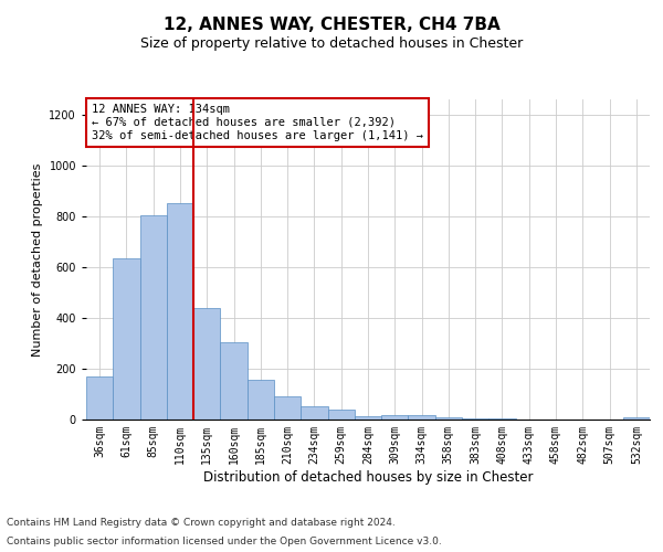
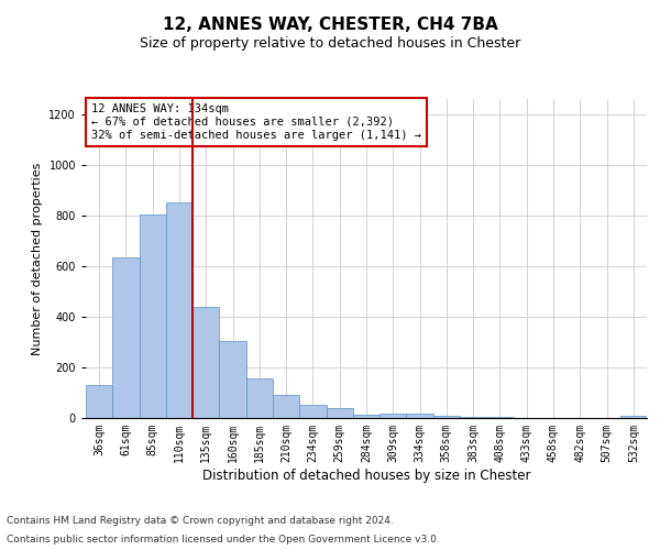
36sqm: 170 -> 130
